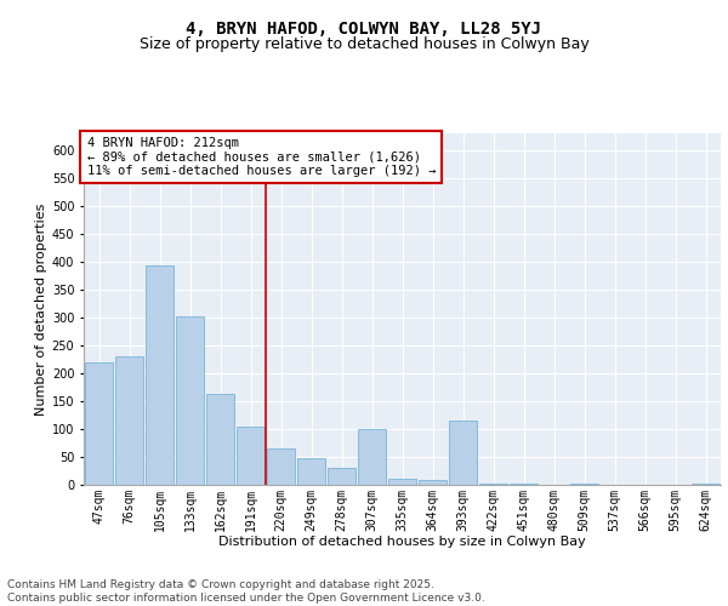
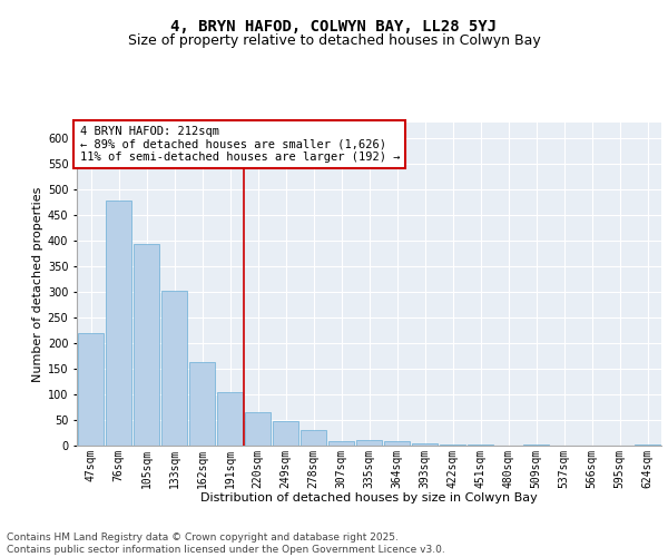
76sqm: 230 -> 478
307sqm: 100 -> 9
393sqm: 115 -> 5
